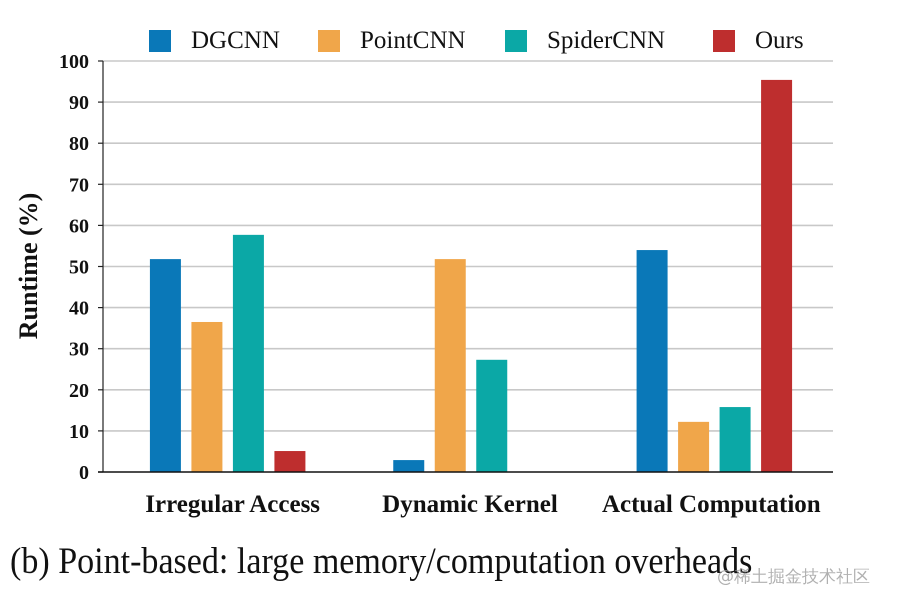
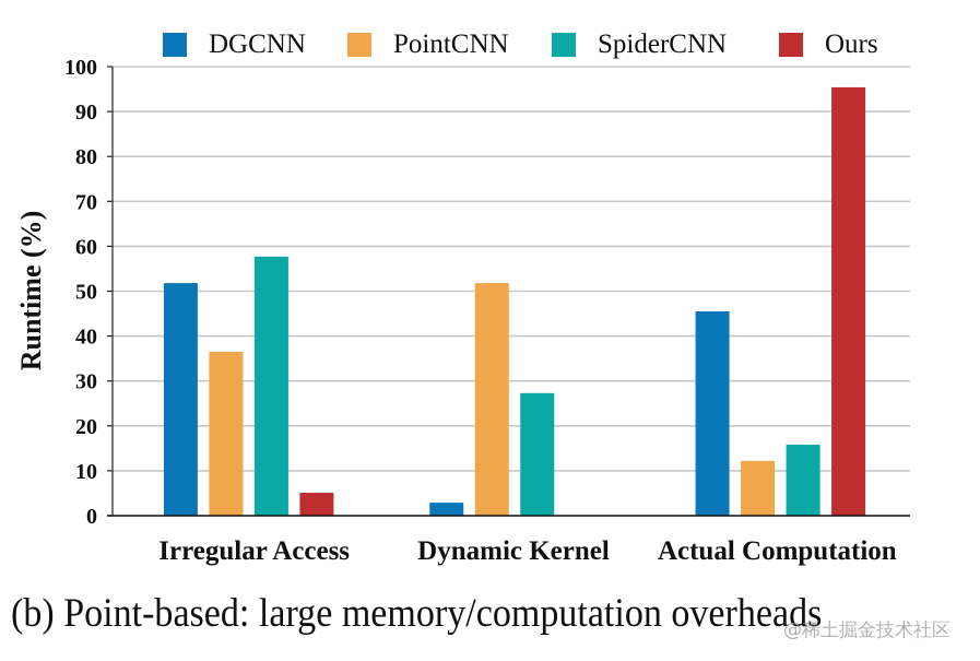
DGCNN/Actual Computation: 54 -> 46
